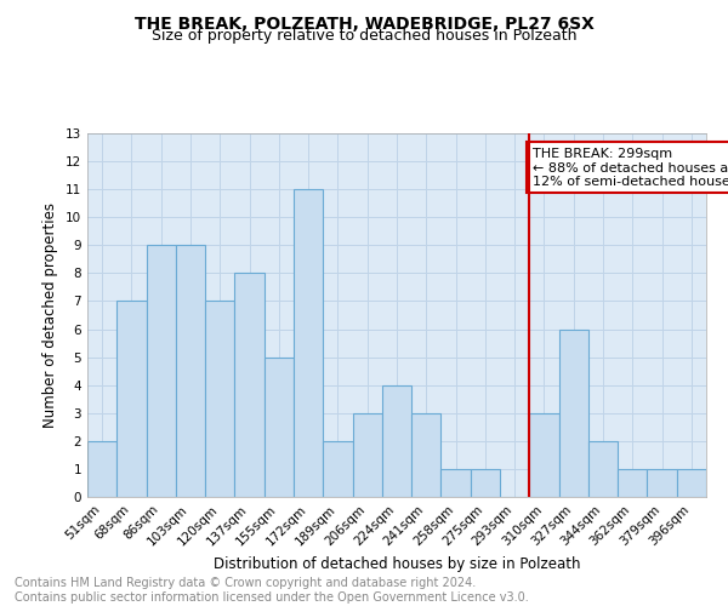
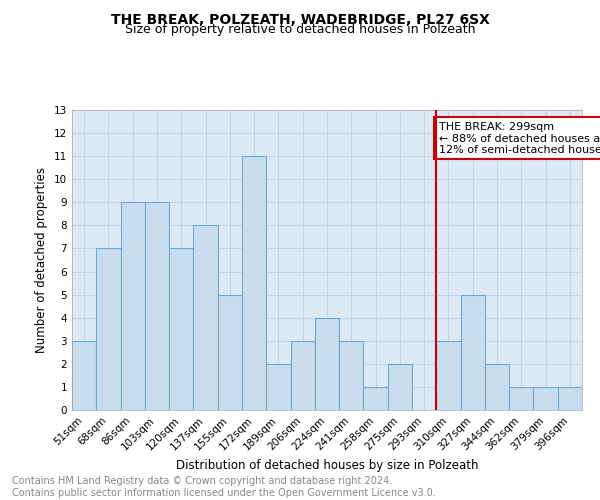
51sqm: 2 -> 3
275sqm: 1 -> 2
327sqm: 6 -> 5
